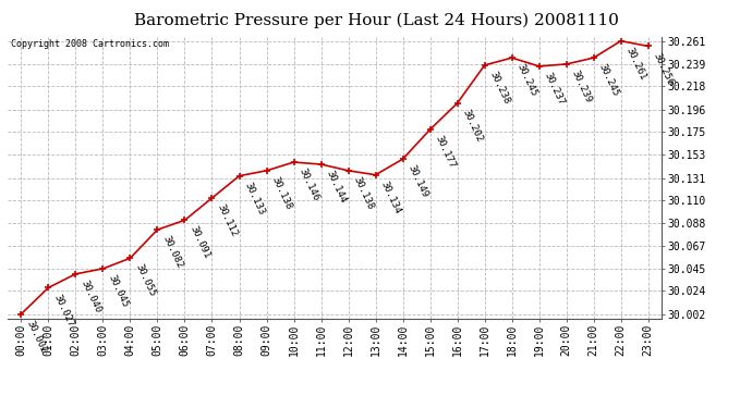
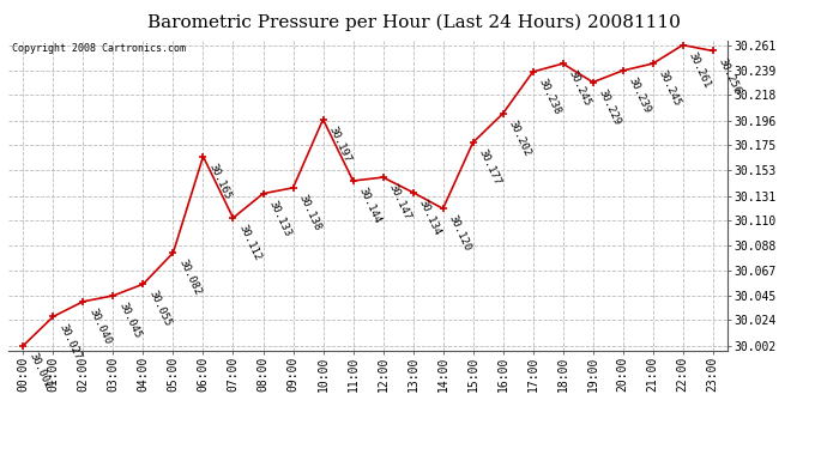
06:00: 30.091 -> 30.165
10:00: 30.146 -> 30.197
12:00: 30.138 -> 30.147
14:00: 30.149 -> 30.120
19:00: 30.237 -> 30.229
